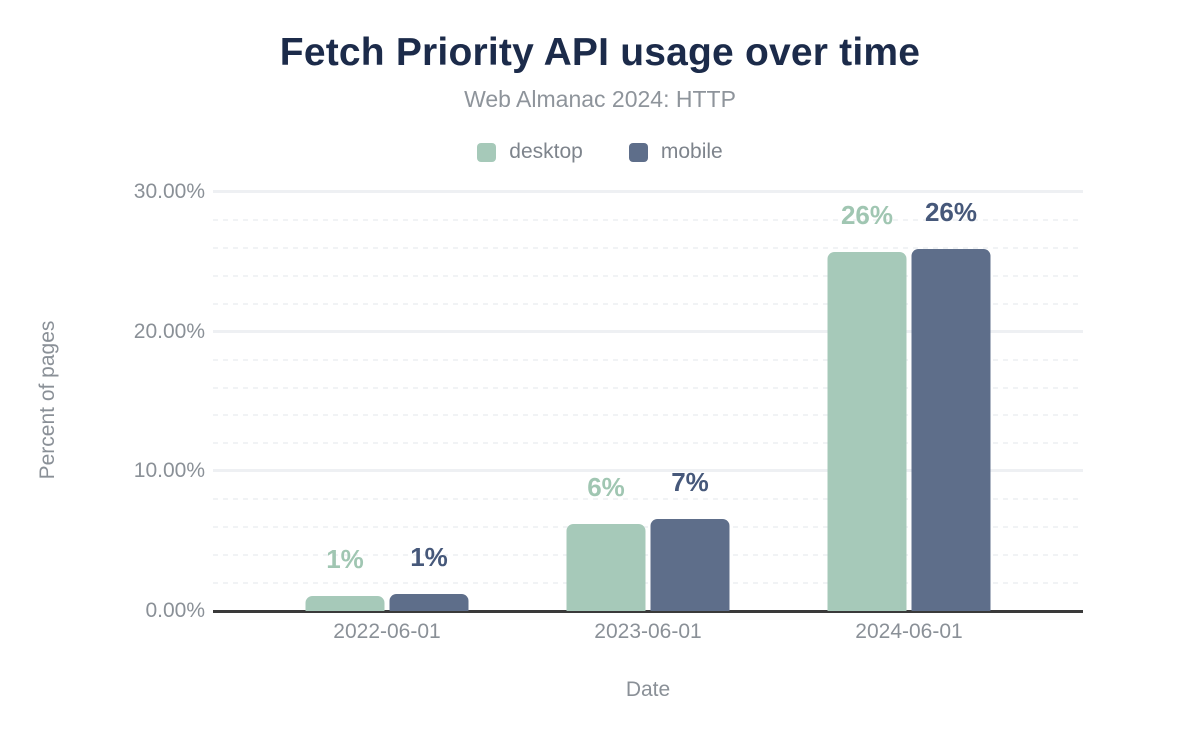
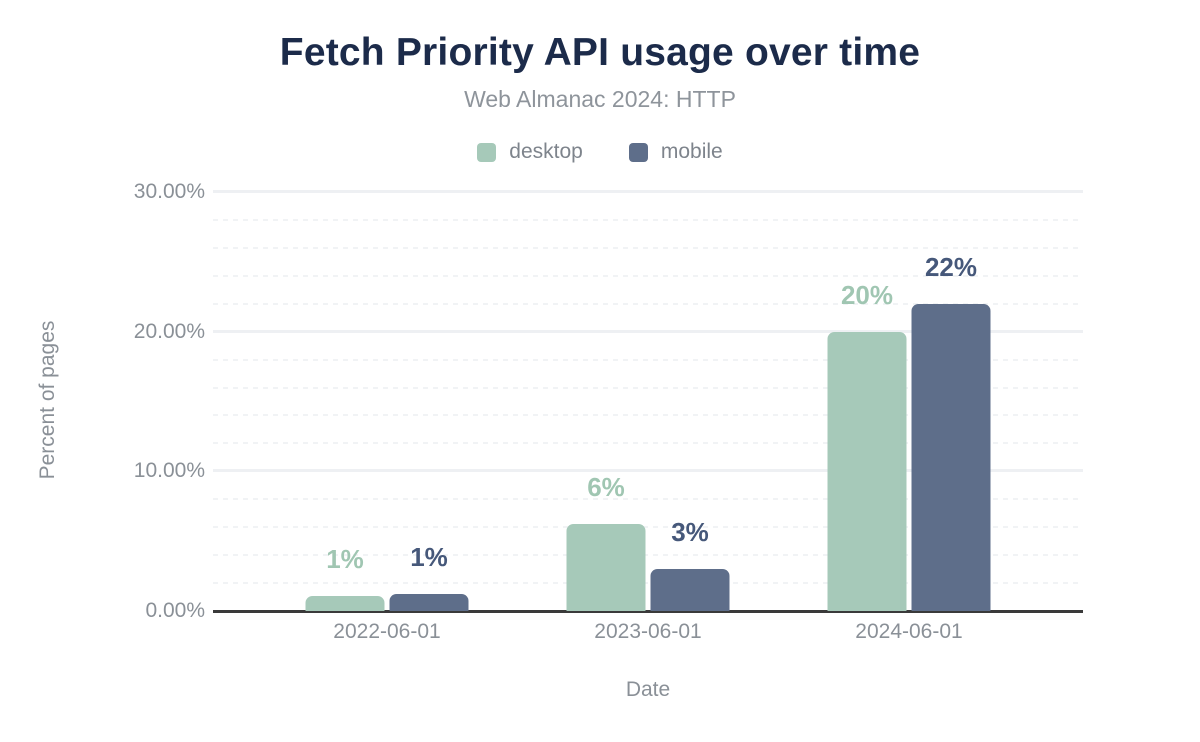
mobile/2023-06-01: 7% -> 3%
desktop/2024-06-01: 26% -> 20%
mobile/2024-06-01: 26% -> 22%
